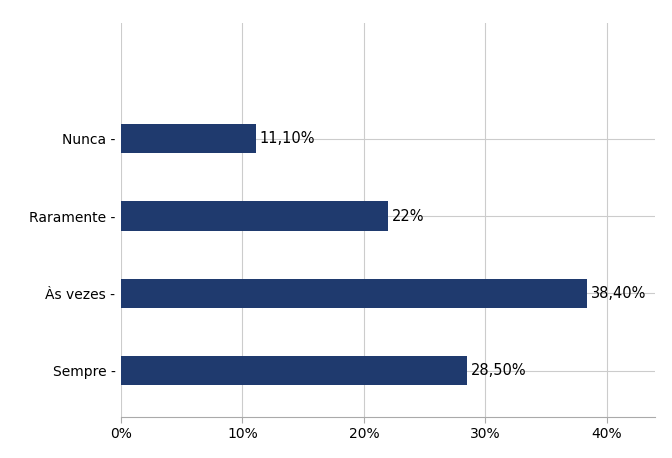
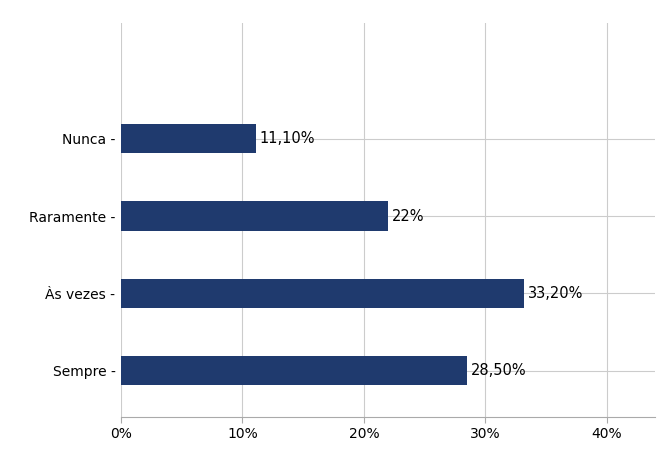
Às vezes -: 38,40% -> 33,20%
